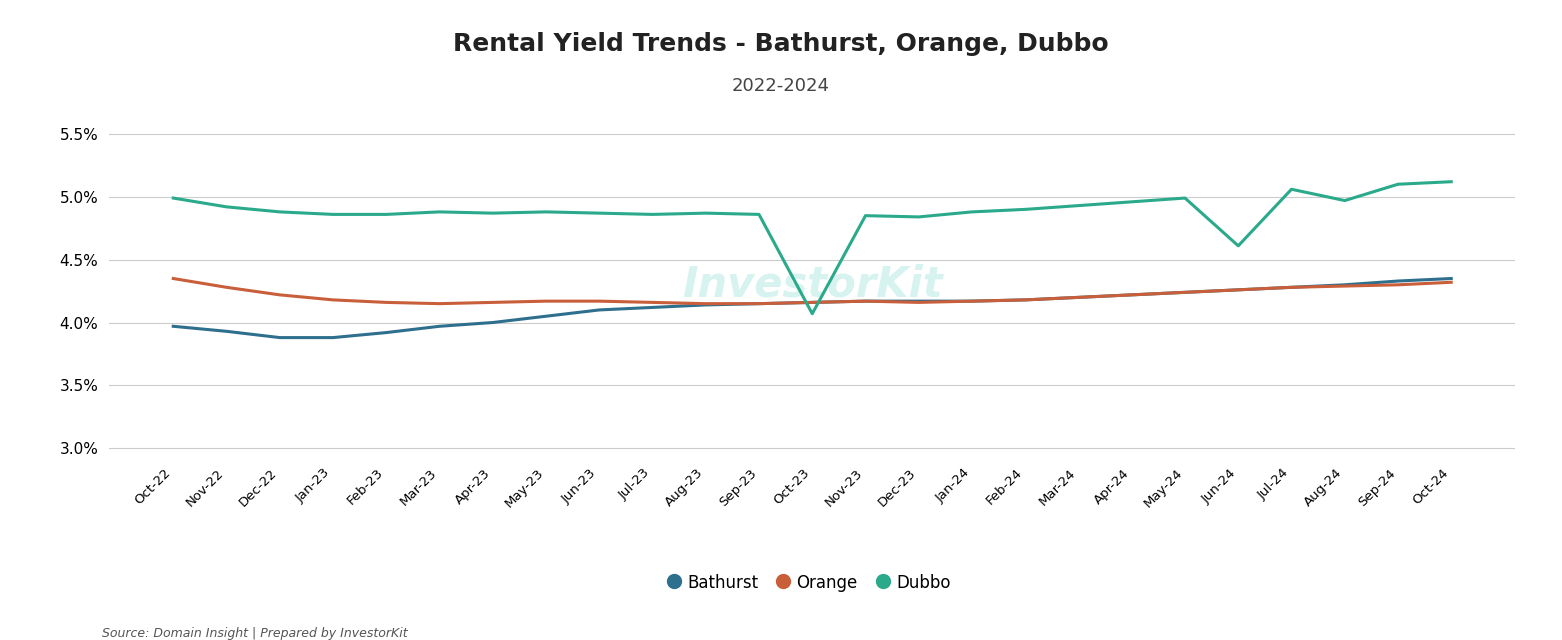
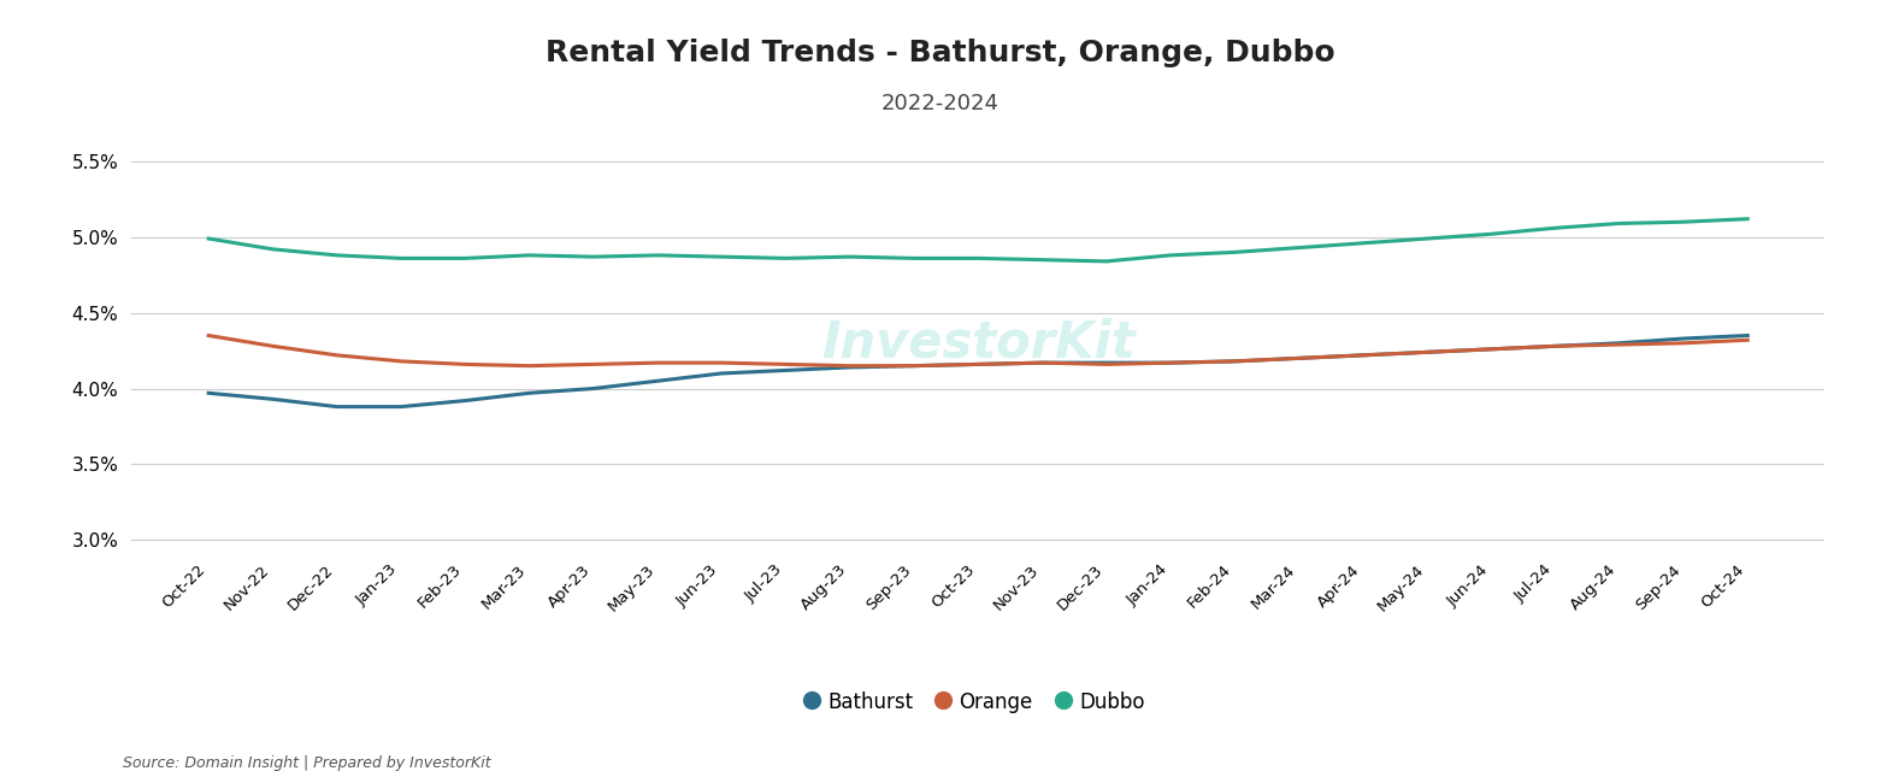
Dubbo/Oct-23: 4.07% -> 4.86%
Dubbo/Jun-24: 4.61% -> 5.02%
Dubbo/Aug-24: 4.97% -> 5.09%
